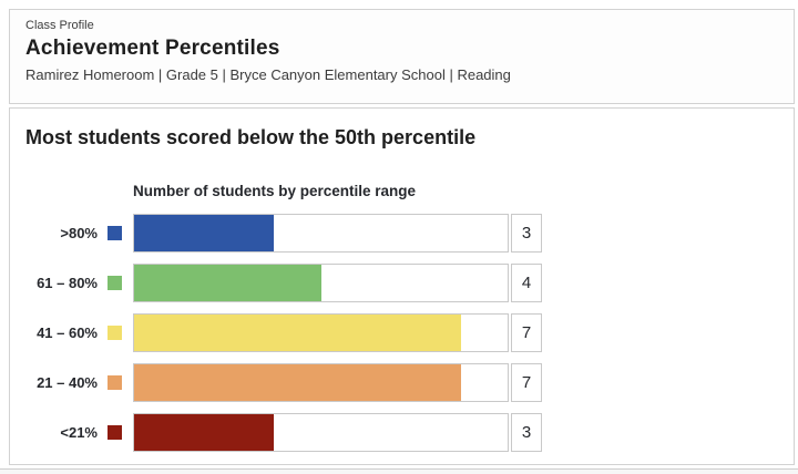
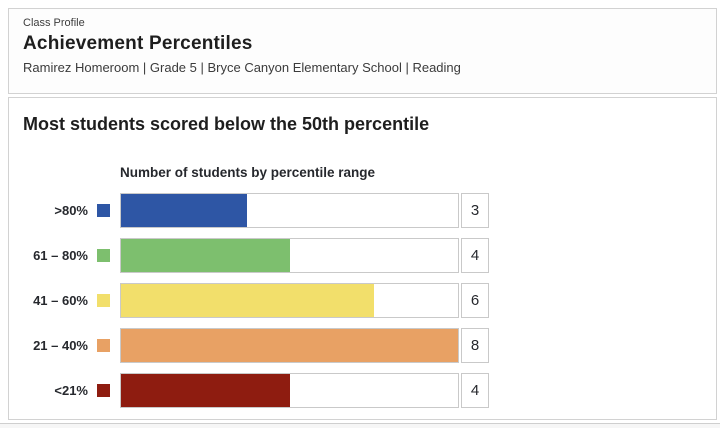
41 – 60%: 7 -> 6
21 – 40%: 7 -> 8
<21%: 3 -> 4
